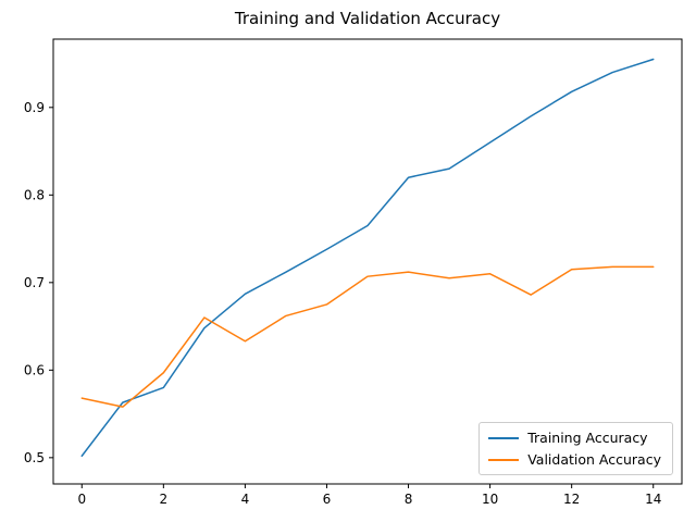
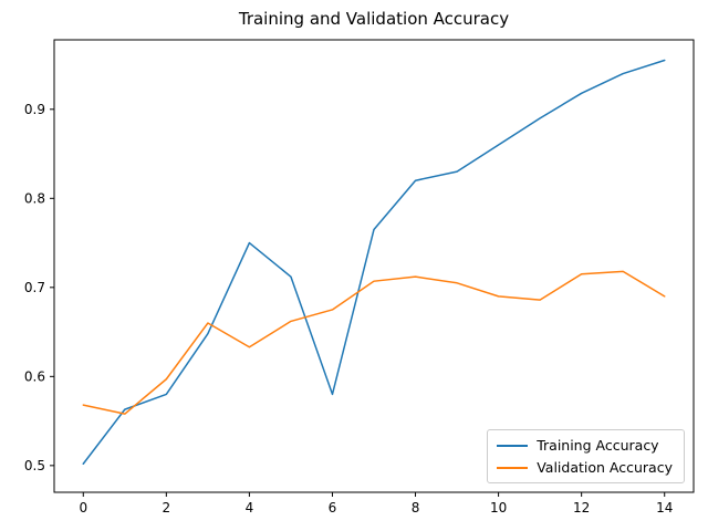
Training Accuracy/4: 0.69 -> 0.75
Training Accuracy/6: 0.74 -> 0.58
Validation Accuracy/10: 0.71 -> 0.69
Validation Accuracy/14: 0.72 -> 0.69
